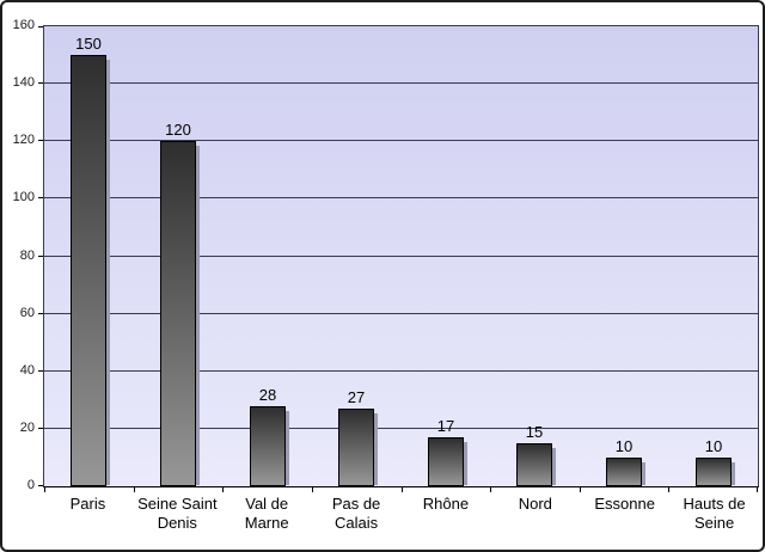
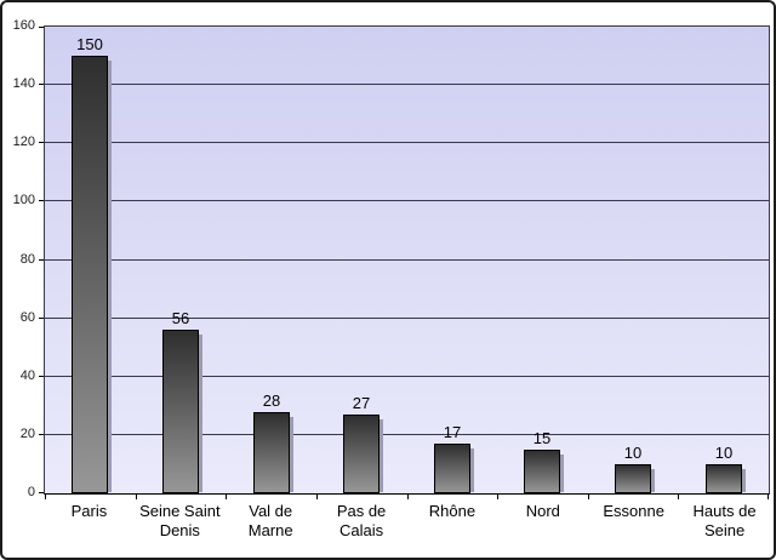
Seine Saint Denis: 120 -> 56
